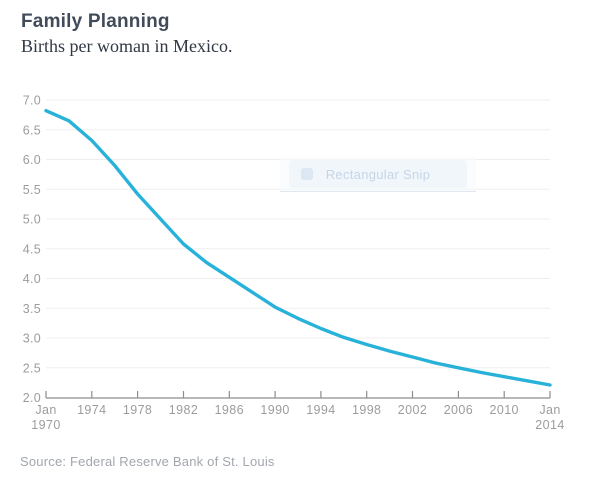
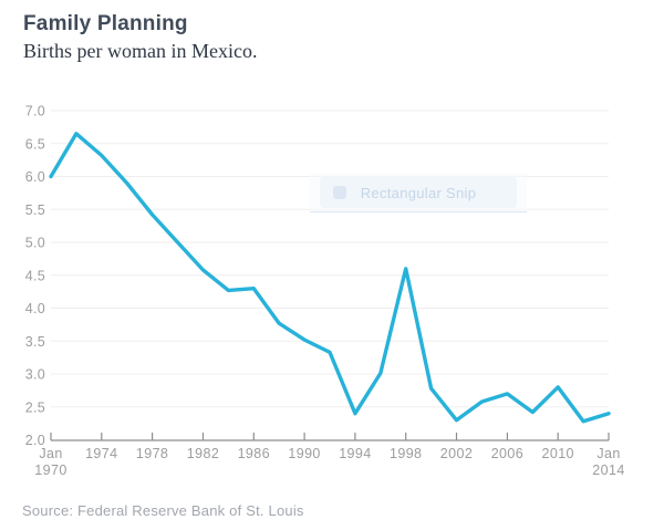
1970: 6.8 -> 6.0
1986: 4.0 -> 4.3
1994: 3.2 -> 2.4
1998: 2.9 -> 4.6
2002: 2.7 -> 2.3
2006: 2.5 -> 2.7
2010: 2.4 -> 2.8
2014: 2.2 -> 2.4
